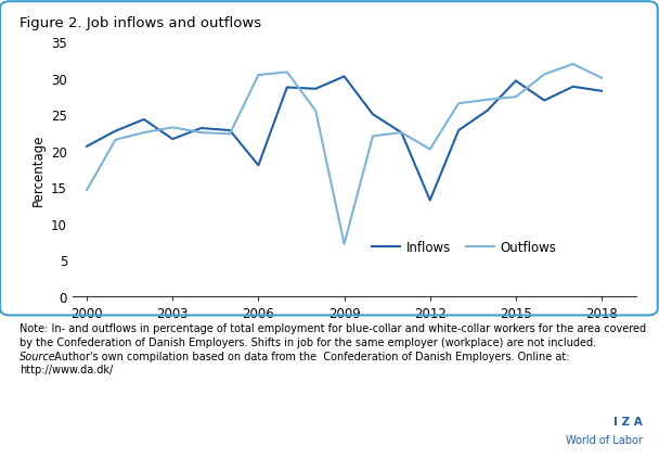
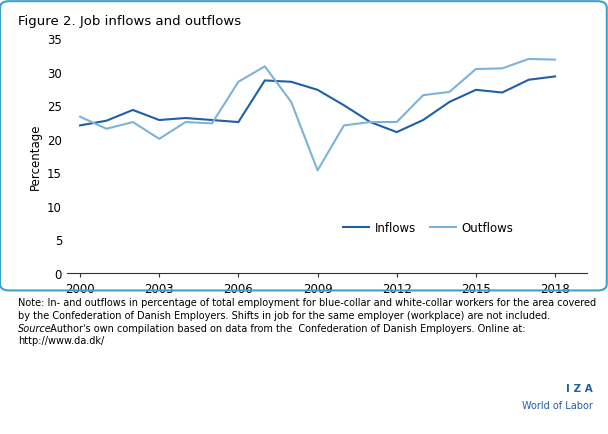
Inflows/2000: 20.6 -> 22.0
Outflows/2000: 14.6 -> 23.3
Inflows/2003: 21.6 -> 22.8
Outflows/2003: 23.2 -> 20.0
Inflows/2006: 18.0 -> 22.5
Outflows/2006: 30.4 -> 28.5
Inflows/2009: 30.2 -> 27.3
Outflows/2009: 7.2 -> 15.3
Inflows/2012: 13.2 -> 21.0
Outflows/2012: 20.2 -> 22.5
Inflows/2015: 29.6 -> 27.3
Outflows/2015: 27.4 -> 30.4
Inflows/2018: 28.2 -> 29.3
Outflows/2018: 30.0 -> 31.8
